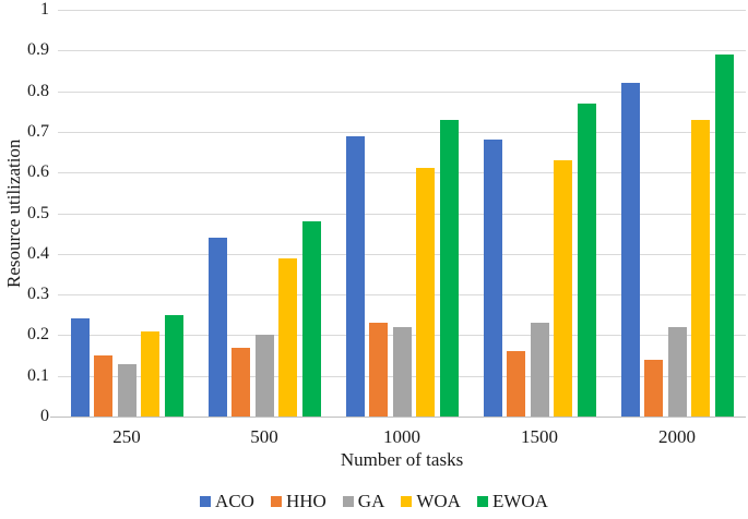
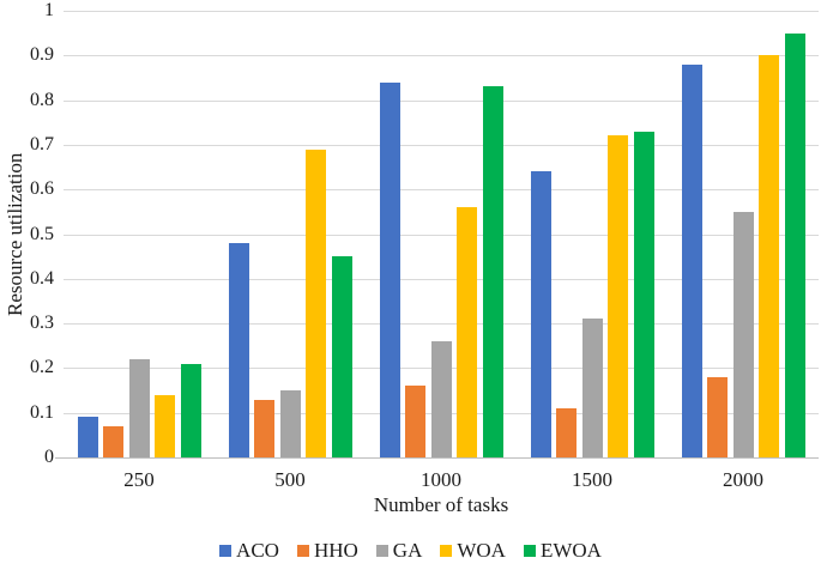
ACO/250: 0.24 -> 0.09
HHO/250: 0.15 -> 0.07
GA/250: 0.13 -> 0.22
WOA/250: 0.21 -> 0.14
EWOA/250: 0.25 -> 0.21
ACO/500: 0.44 -> 0.48
HHO/500: 0.17 -> 0.13
GA/500: 0.20 -> 0.15
WOA/500: 0.39 -> 0.69
EWOA/500: 0.48 -> 0.45
ACO/1000: 0.69 -> 0.84
HHO/1000: 0.23 -> 0.16
GA/1000: 0.22 -> 0.26
WOA/1000: 0.61 -> 0.56
EWOA/1000: 0.73 -> 0.83
ACO/1500: 0.68 -> 0.64
HHO/1500: 0.16 -> 0.11
GA/1500: 0.23 -> 0.31
WOA/1500: 0.63 -> 0.72
EWOA/1500: 0.77 -> 0.73
ACO/2000: 0.82 -> 0.88
HHO/2000: 0.14 -> 0.18
GA/2000: 0.22 -> 0.55
WOA/2000: 0.73 -> 0.90
EWOA/2000: 0.89 -> 0.95
